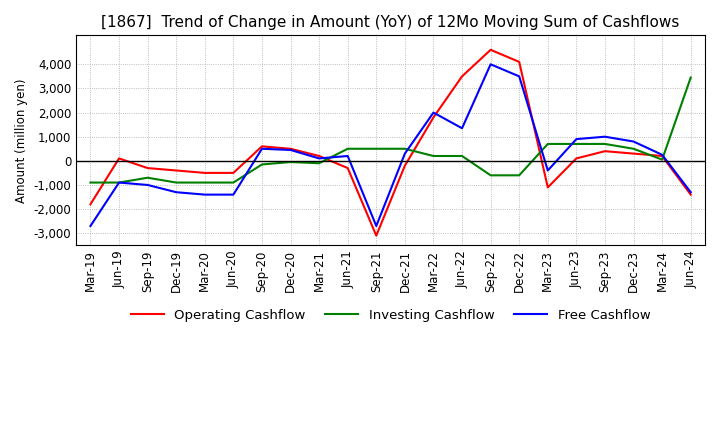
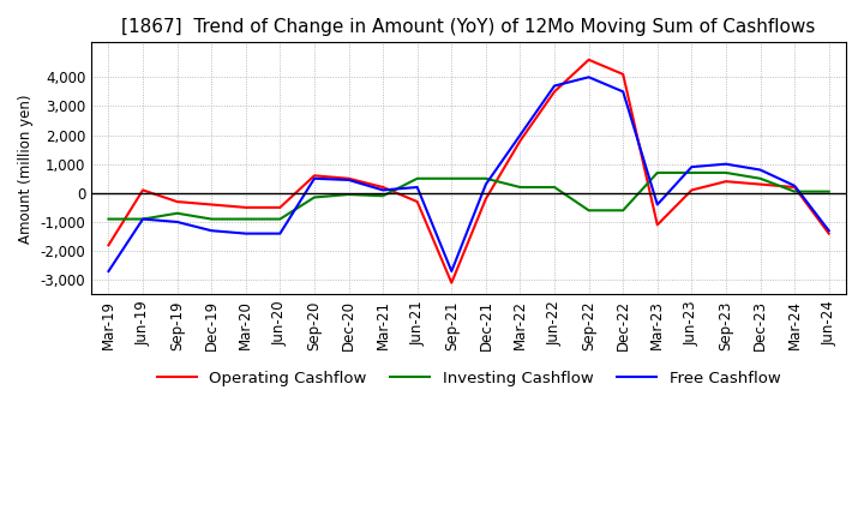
Free Cashflow/Jun-22: 1,350 -> 3,700
Investing Cashflow/Jun-24: 3,450 -> 50
